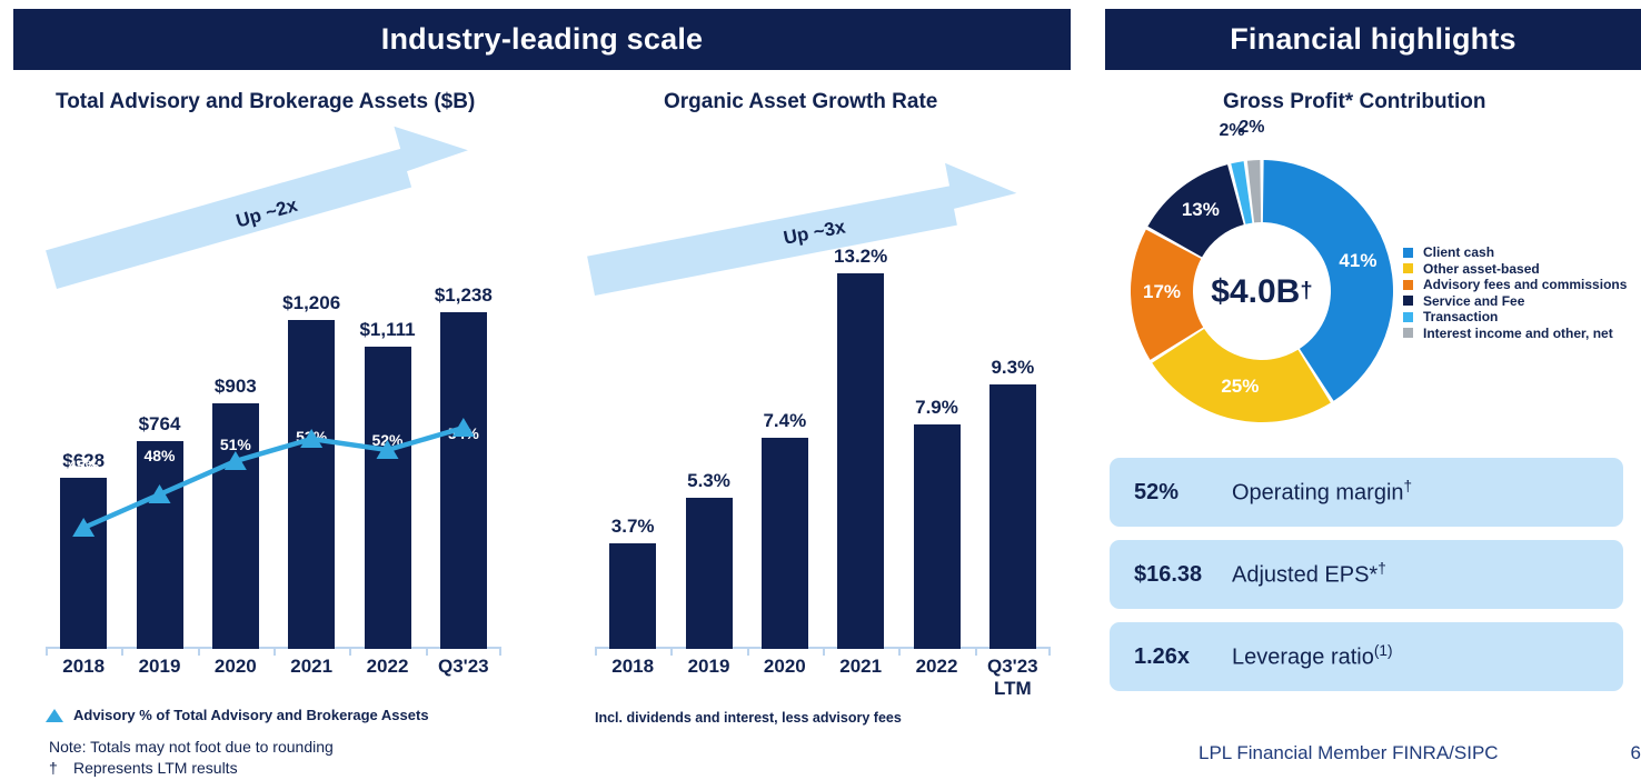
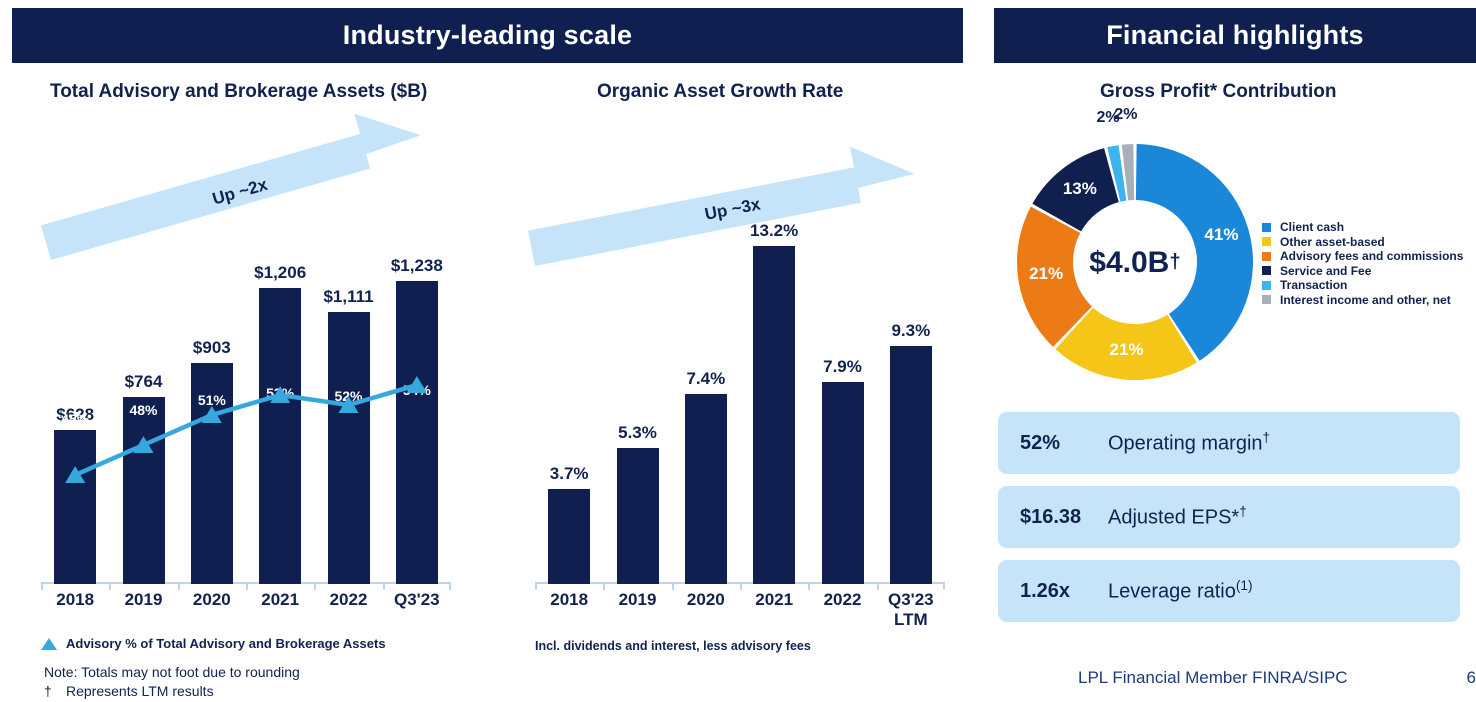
Gross Profit* Contribution/Other asset-based: 25% -> 21%
Gross Profit* Contribution/Advisory fees and commissions: 17% -> 21%
